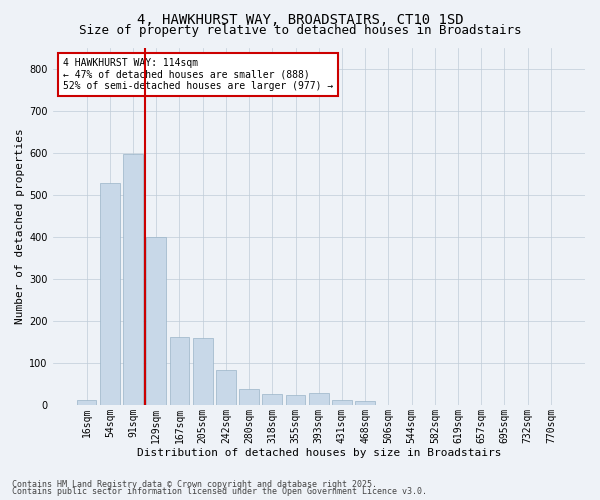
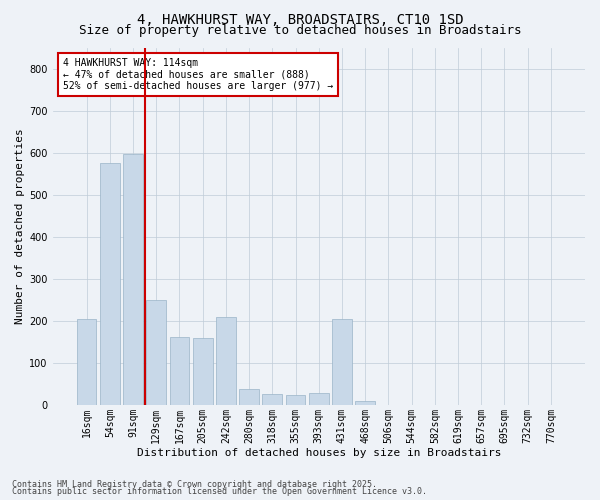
16sqm: 12 -> 205
54sqm: 527 -> 575
129sqm: 400 -> 250
242sqm: 85 -> 210
431sqm: 12 -> 205
